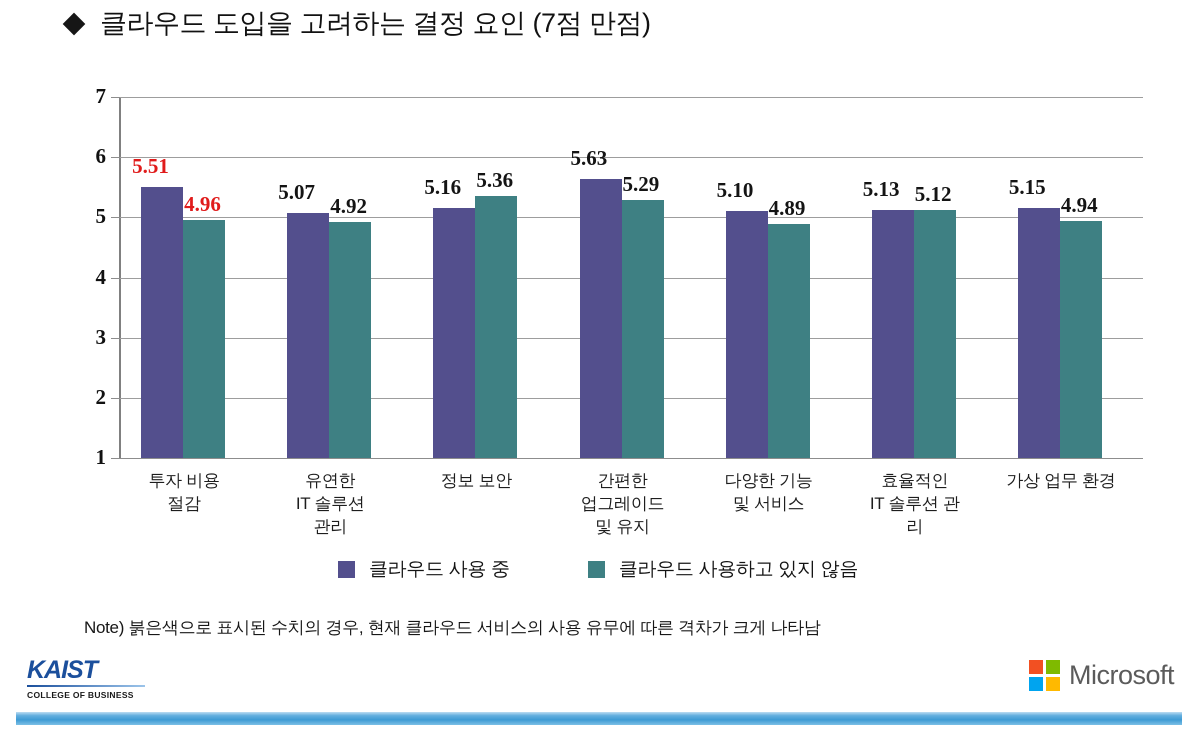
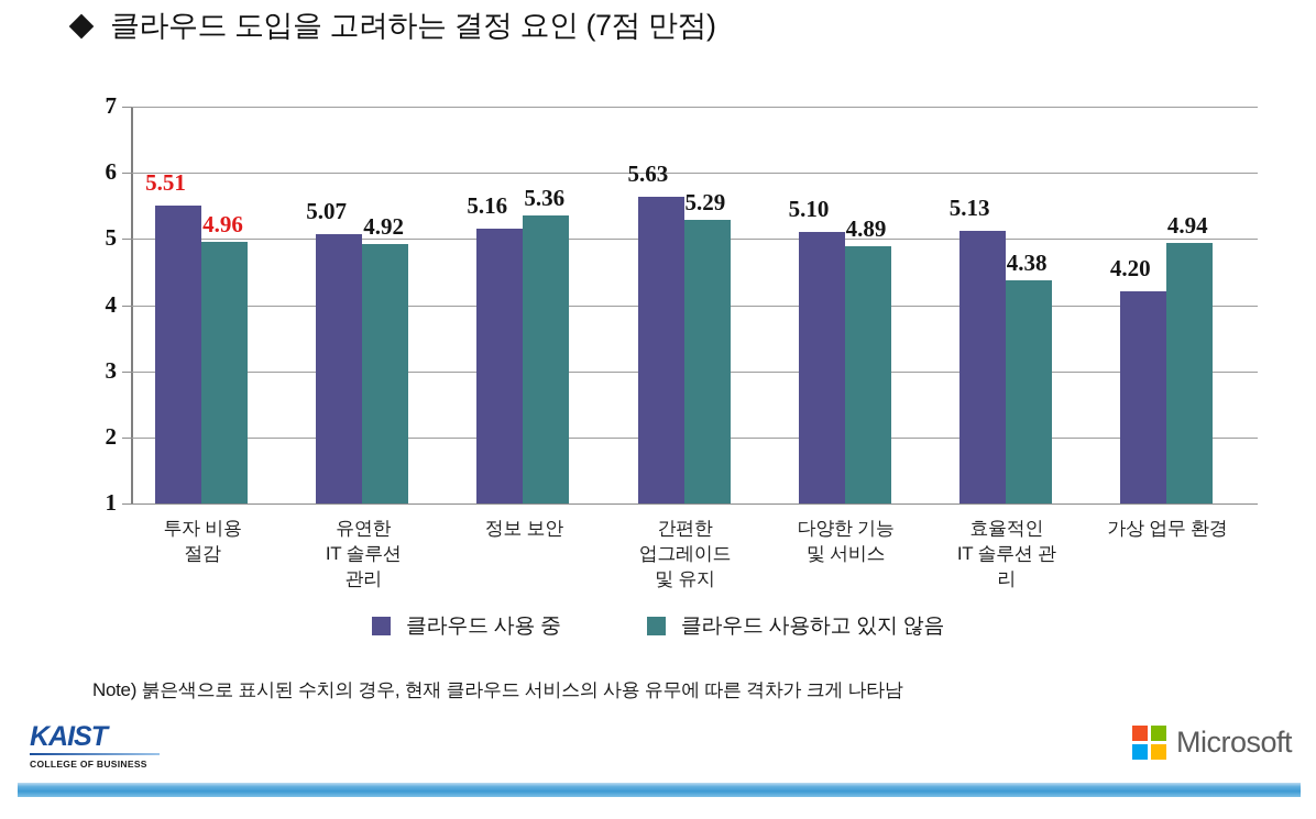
클라우드 사용하고 있지 않음/효율적인 IT 솔루션 관 리: 5.12 -> 4.38
클라우드 사용 중/가상 업무 환경: 5.15 -> 4.20
